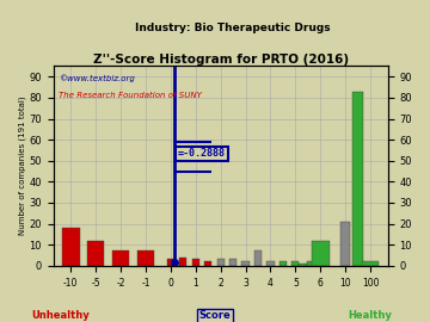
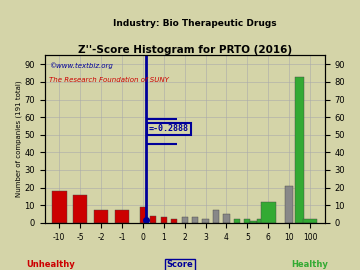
-5: 12 -> 16
0: 3 -> 9
4: 2 -> 5
